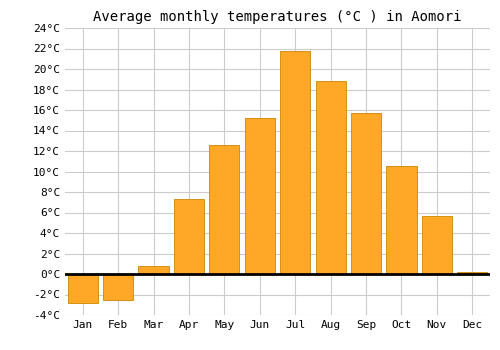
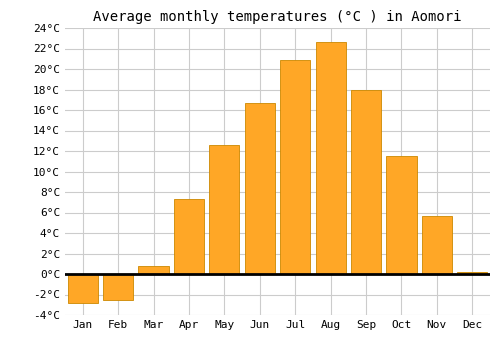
Jun: 15.2°C -> 16.7°C
Jul: 21.8°C -> 20.9°C
Aug: 18.8°C -> 22.6°C
Sep: 15.7°C -> 18.0°C
Oct: 10.5°C -> 11.5°C
